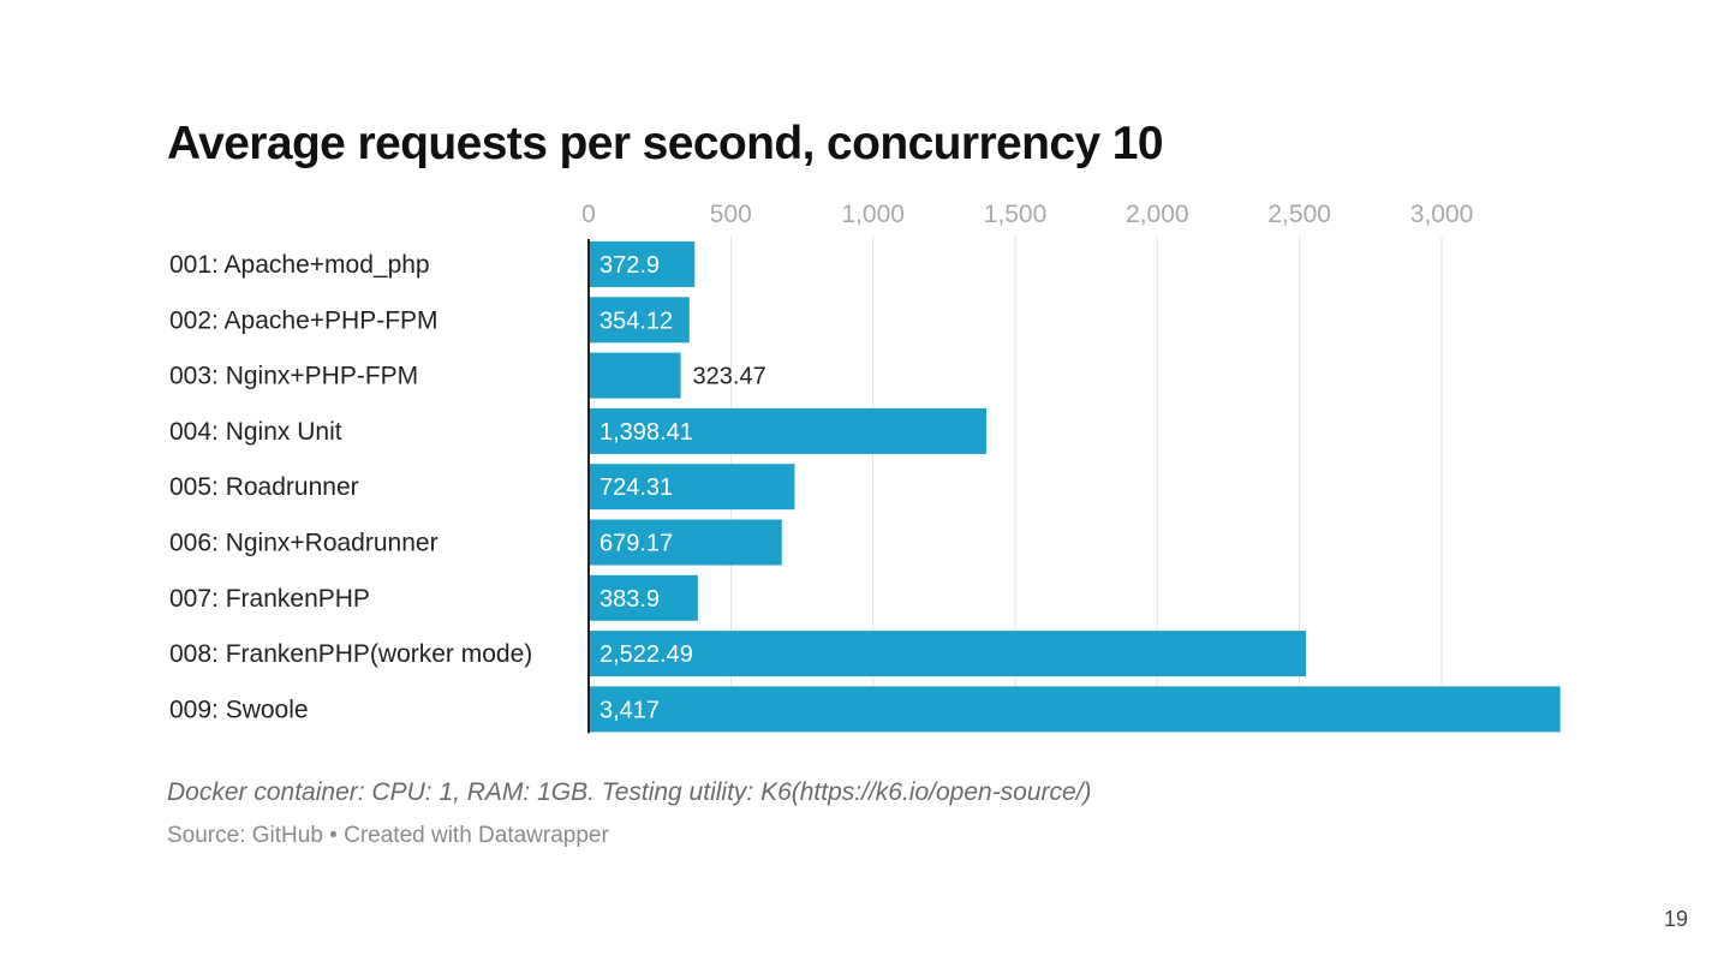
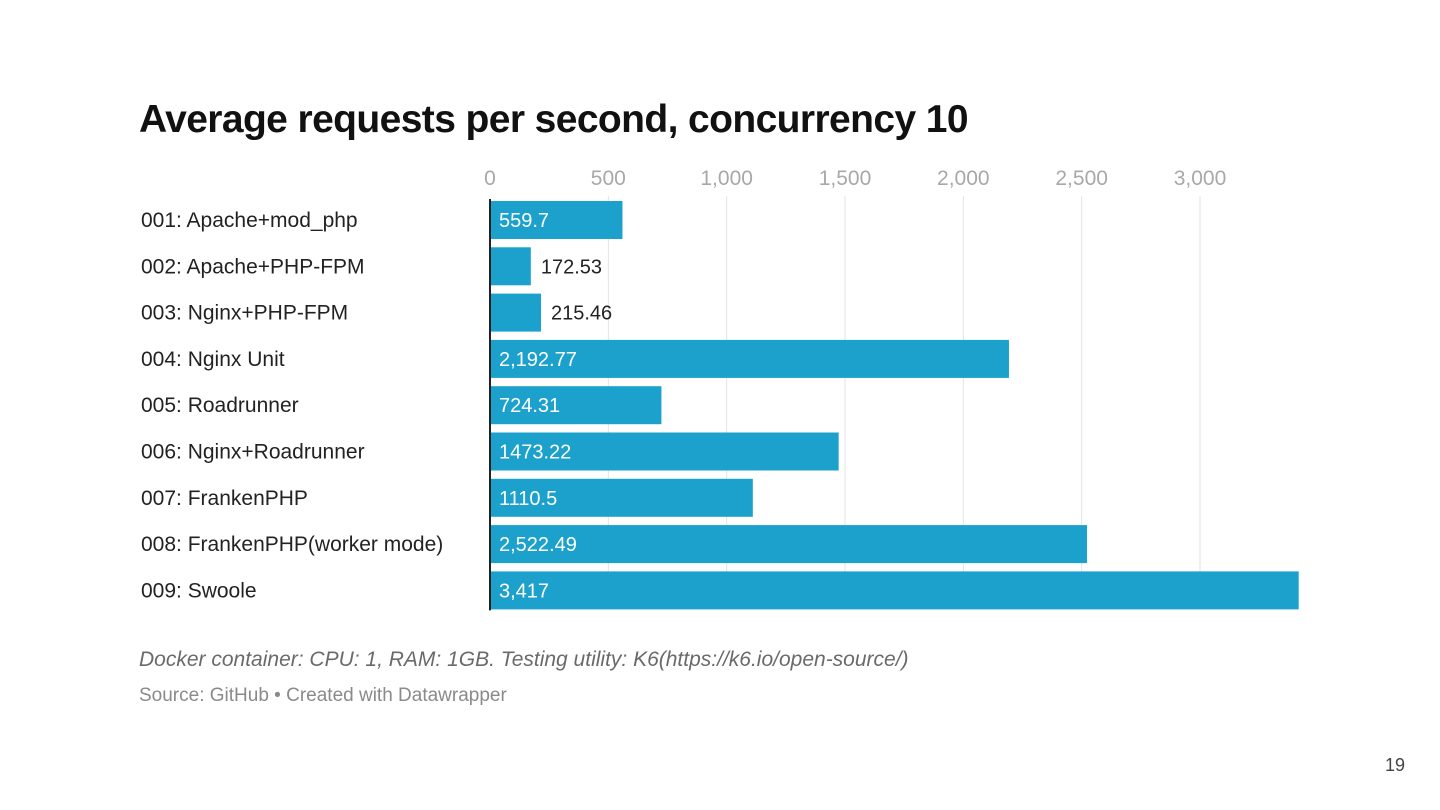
001: Apache+mod_php: 372.9 -> 559.7
002: Apache+PHP-FPM: 354.12 -> 172.53
003: Nginx+PHP-FPM: 323.47 -> 215.46
004: Nginx Unit: 1,398.41 -> 2,192.77
006: Nginx+Roadrunner: 679.17 -> 1473.22
007: FrankenPHP: 383.9 -> 1110.5
